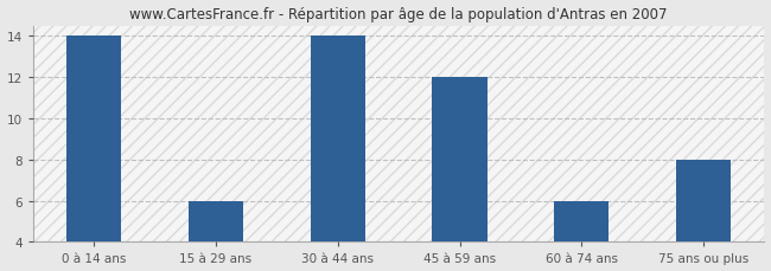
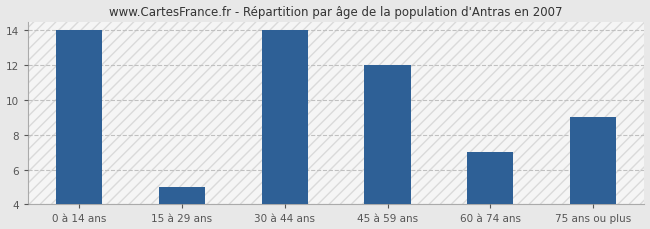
15 à 29 ans: 6 -> 5
60 à 74 ans: 6 -> 7
75 ans ou plus: 8 -> 9
